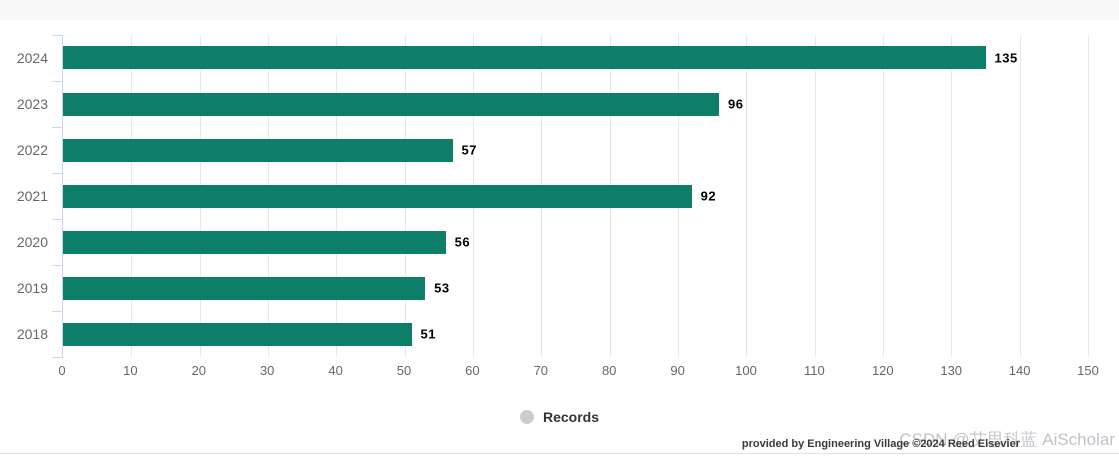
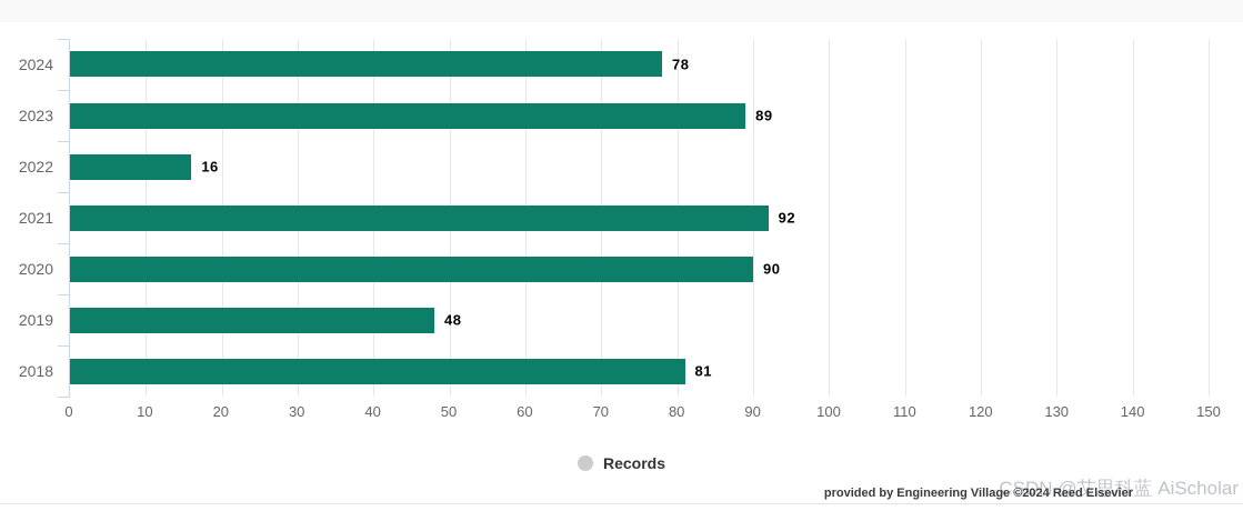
2024: 135 -> 78
2023: 96 -> 89
2022: 57 -> 16
2020: 56 -> 90
2019: 53 -> 48
2018: 51 -> 81
